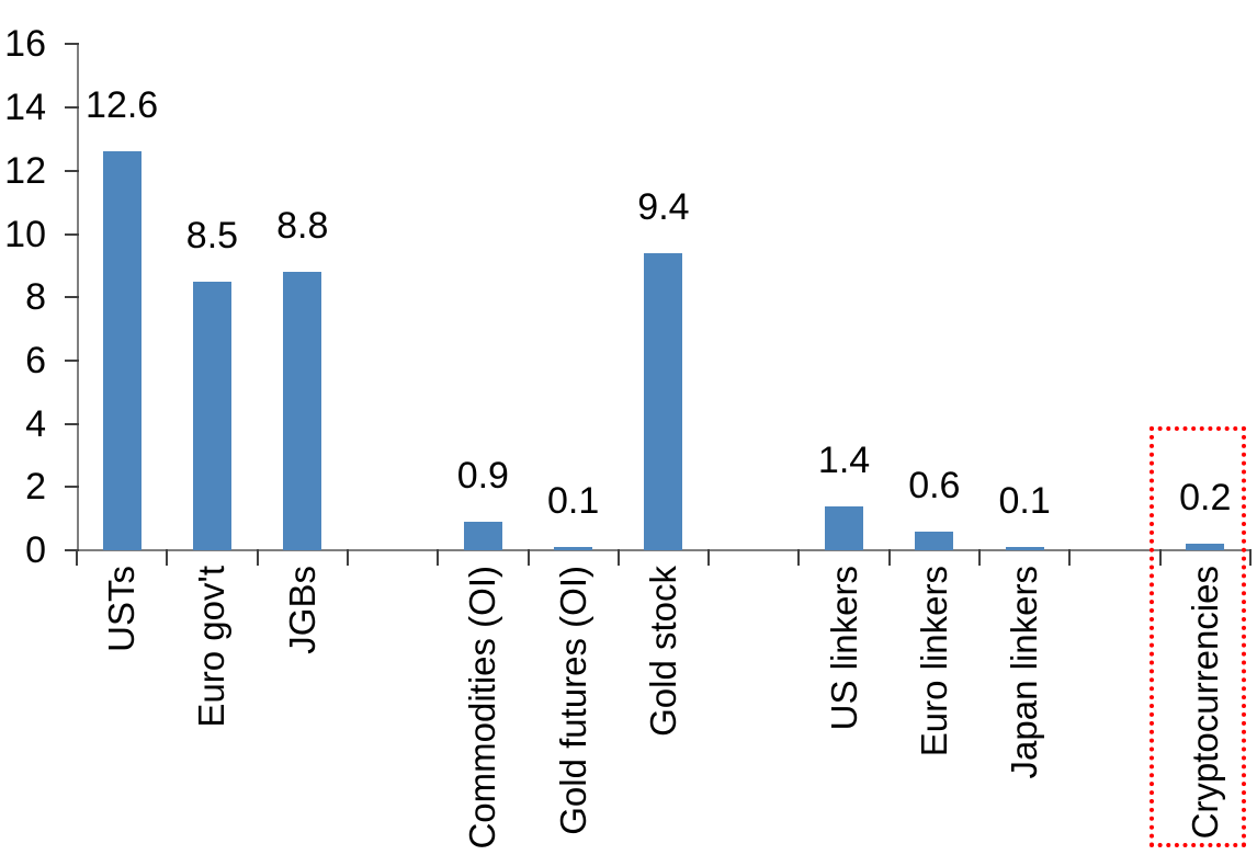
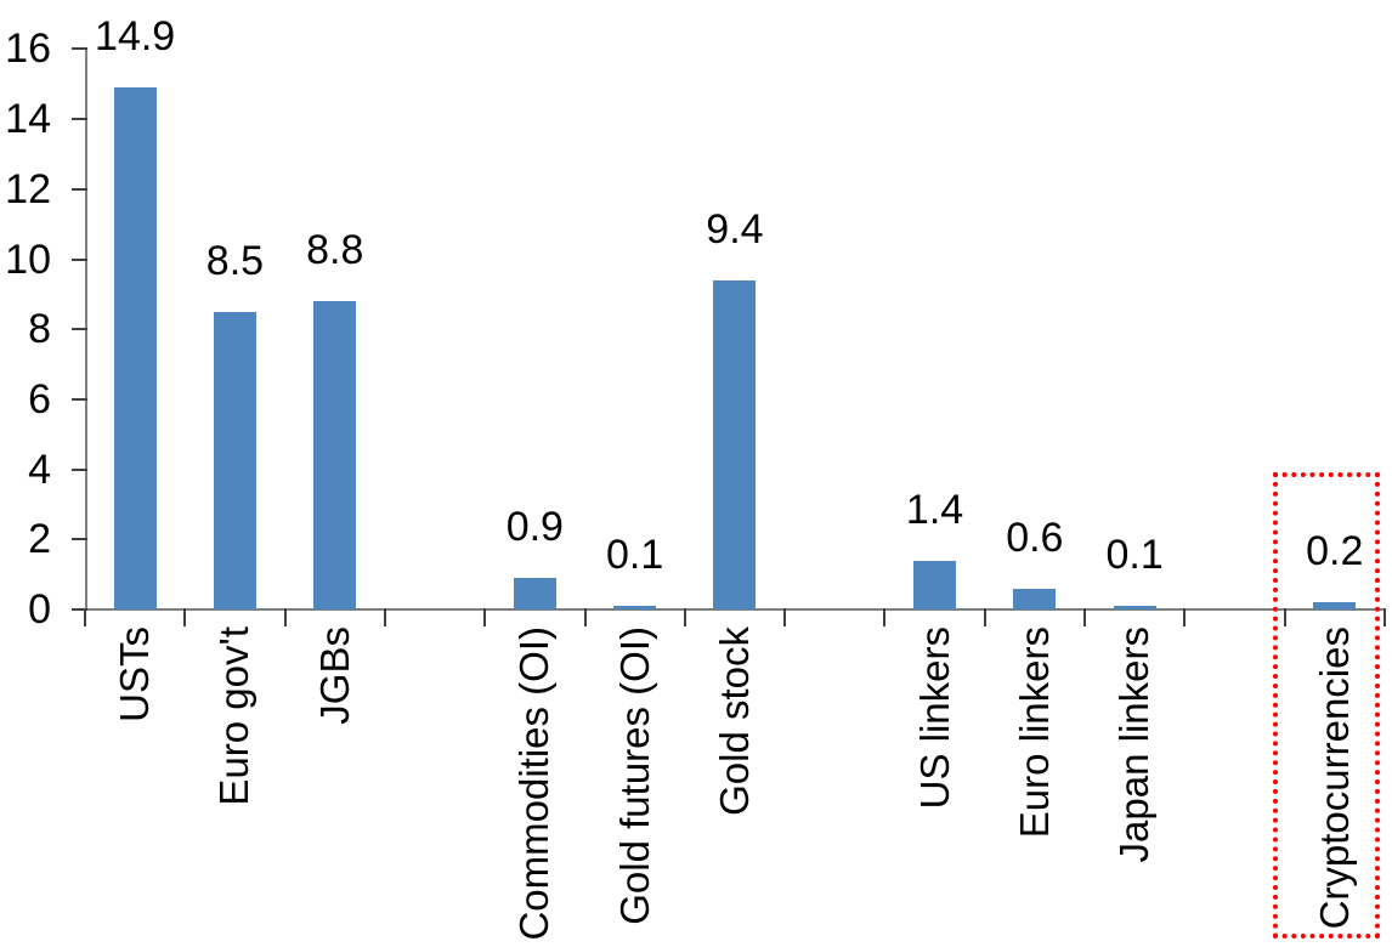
USTs: 12.6 -> 14.9
